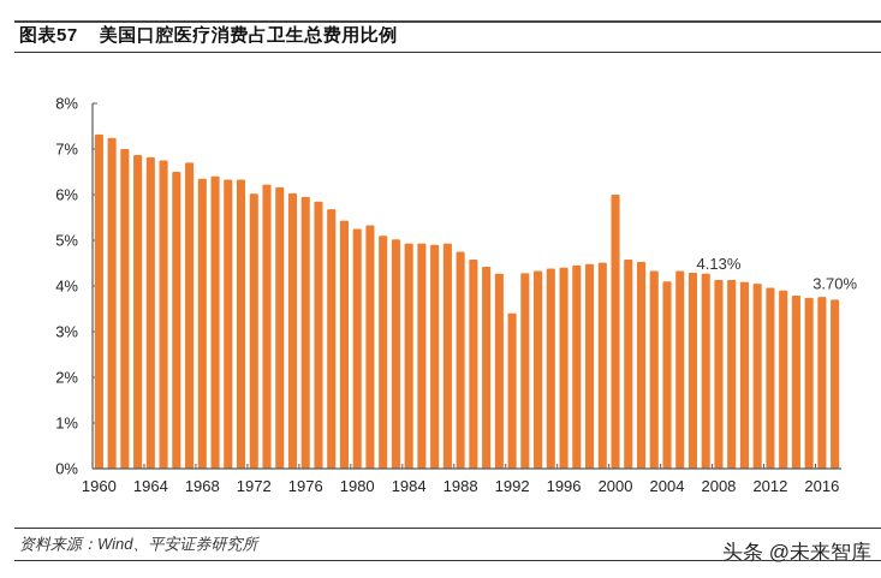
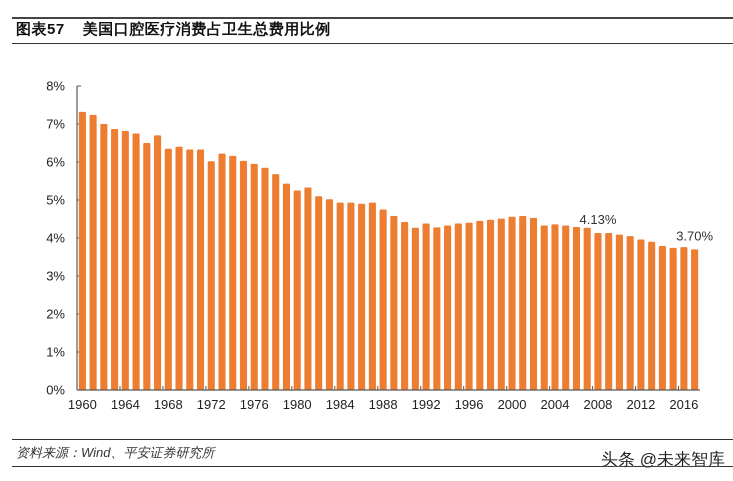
1992: 3.4% -> 4.4%
2000: 6.0% -> 4.6%
2004: 4.1% -> 4.4%
